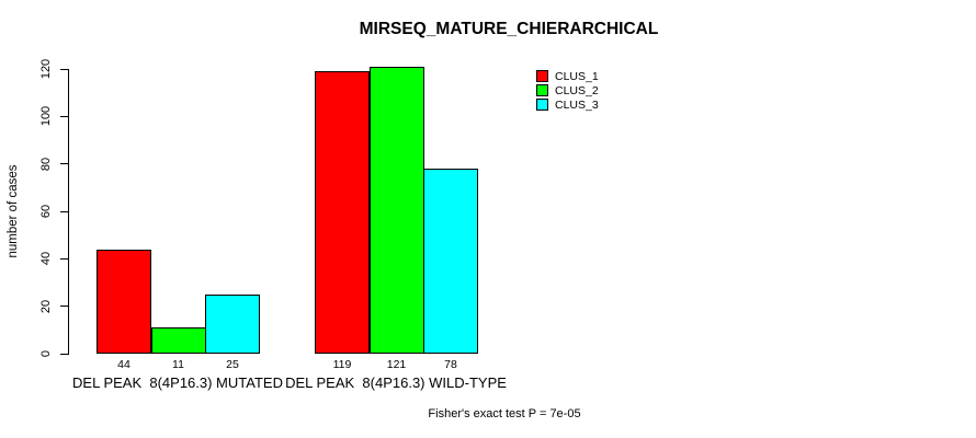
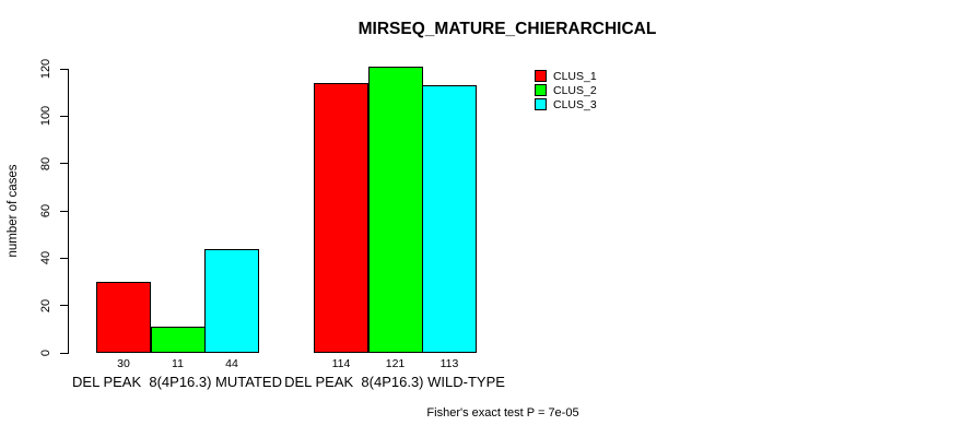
CLUS_1/DEL PEAK 8(4P16.3) MUTATED: 44 -> 30
CLUS_3/DEL PEAK 8(4P16.3) MUTATED: 25 -> 44
CLUS_1/DEL PEAK 8(4P16.3) WILD-TYPE: 119 -> 114
CLUS_3/DEL PEAK 8(4P16.3) WILD-TYPE: 78 -> 113
